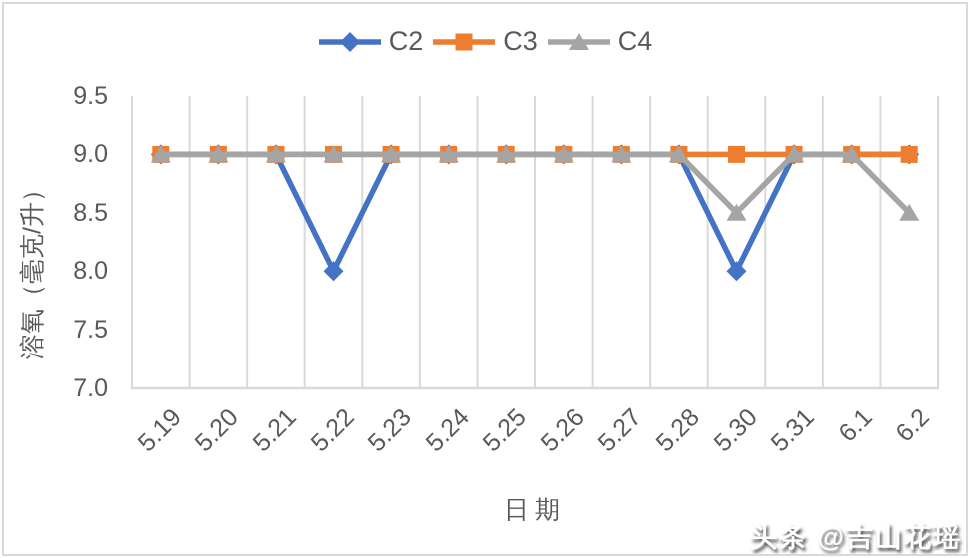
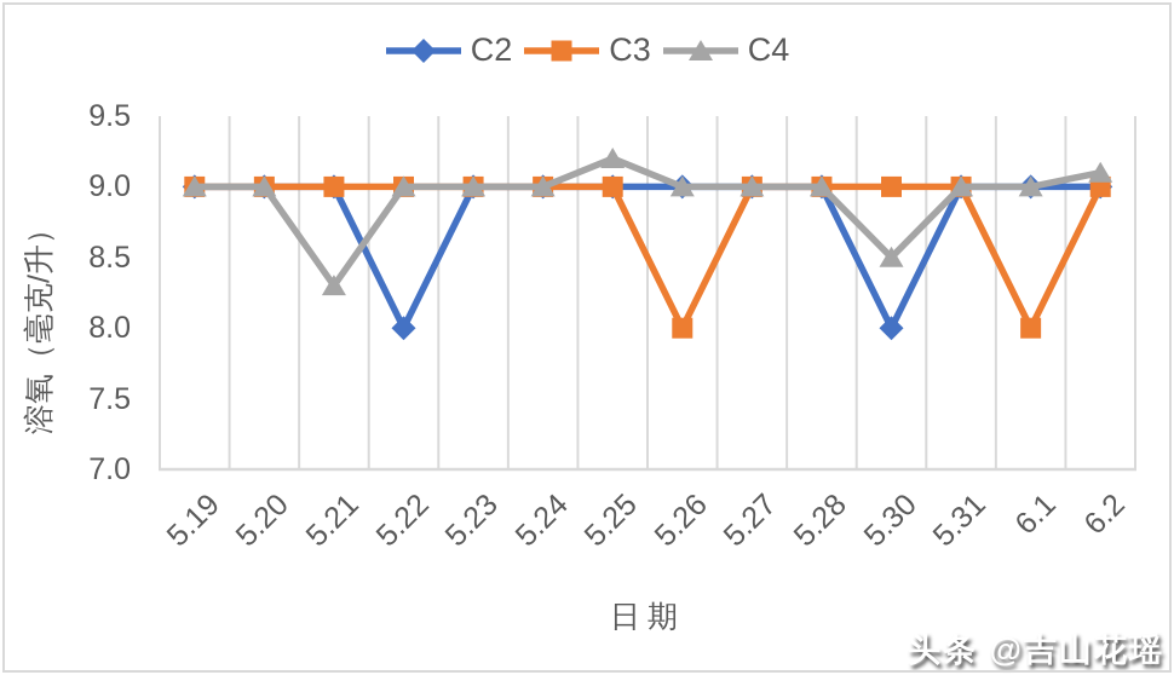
C4/5.21: 9.0 -> 8.3
C4/5.25: 9.0 -> 9.2
C3/5.26: 9 -> 8
C3/6.1: 9 -> 8
C4/6.2: 8.5 -> 9.1
